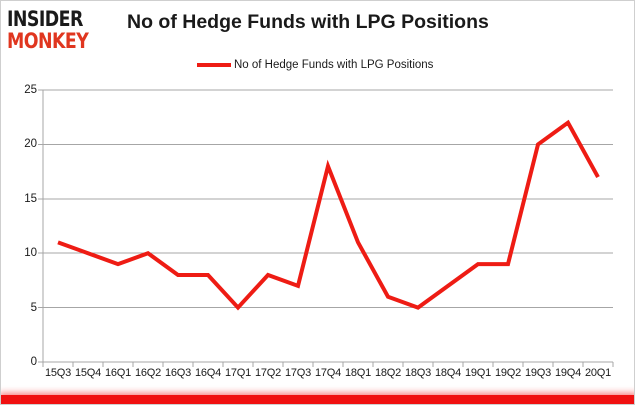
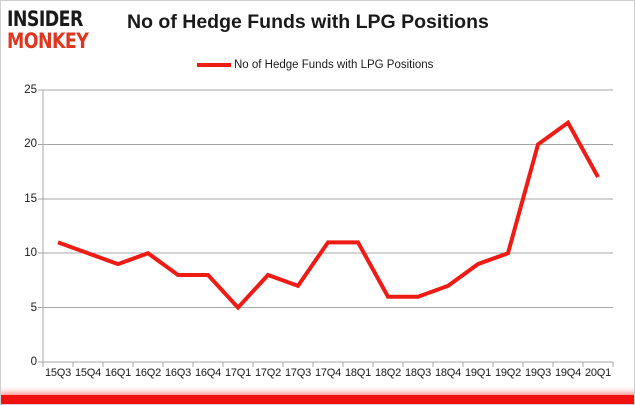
17Q4: 18 -> 11
18Q3: 5 -> 6
19Q2: 9 -> 10
